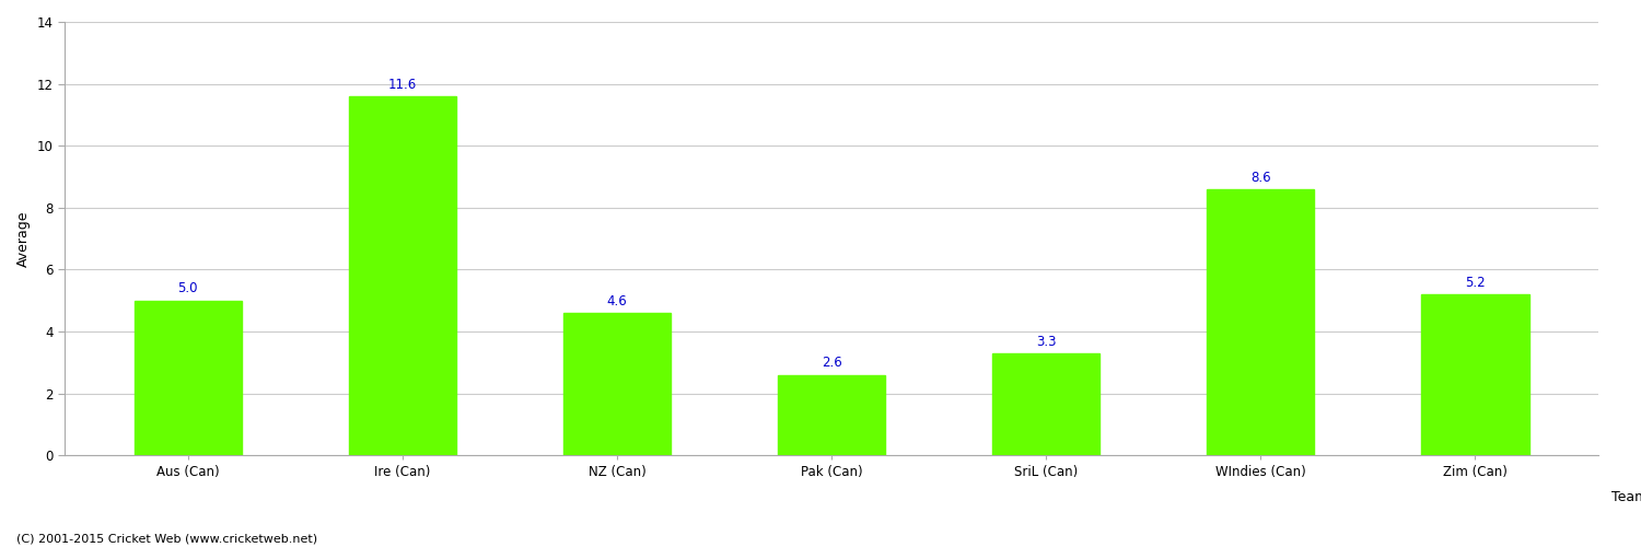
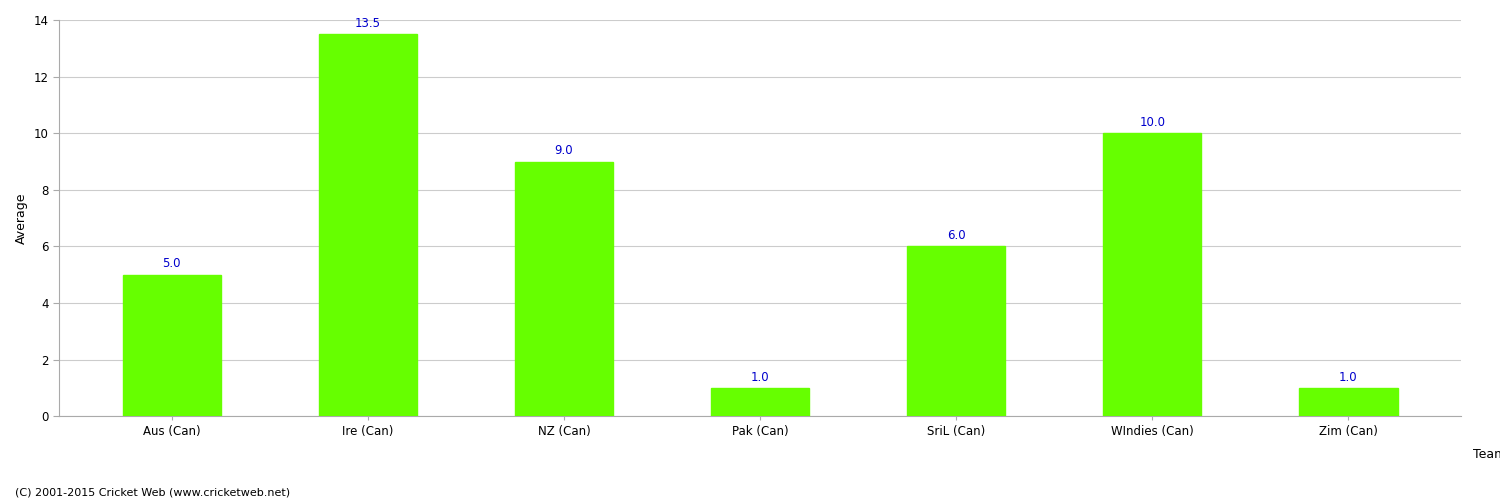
Ire (Can): 11.6 -> 13.5
NZ (Can): 4.6 -> 9.0
Pak (Can): 2.6 -> 1.0
SriL (Can): 3.3 -> 6.0
WIndies (Can): 8.6 -> 10.0
Zim (Can): 5.2 -> 1.0
